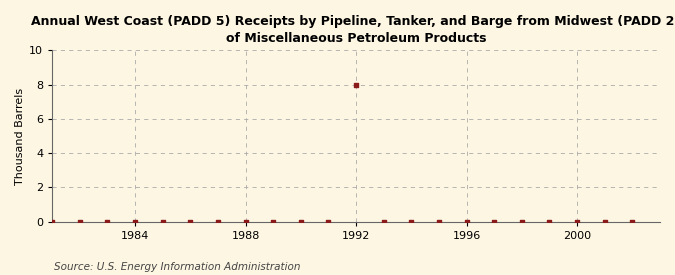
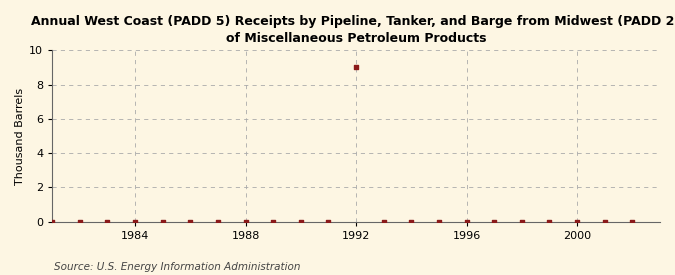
1992: 8 -> 9
